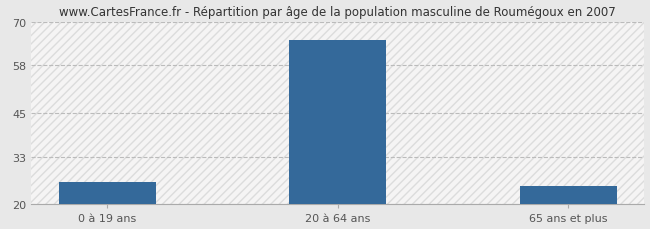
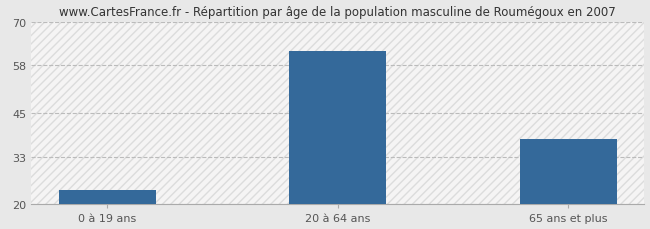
0 à 19 ans: 26 -> 24
20 à 64 ans: 65 -> 62
65 ans et plus: 25 -> 38
